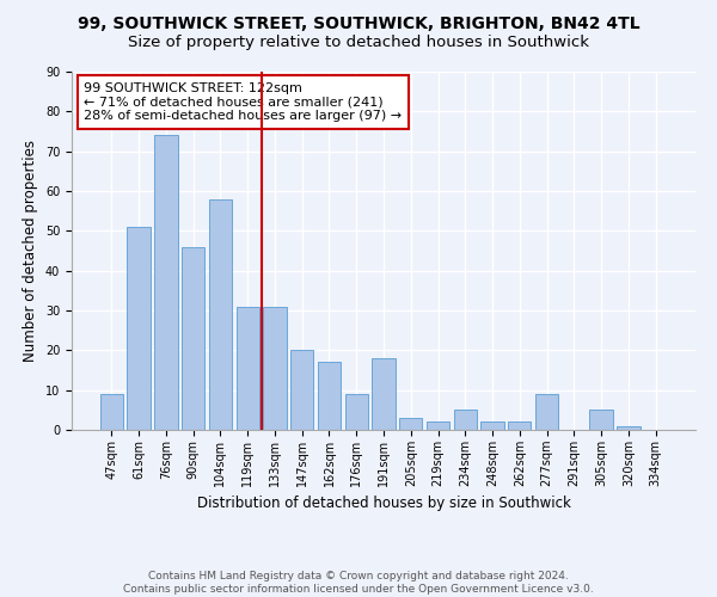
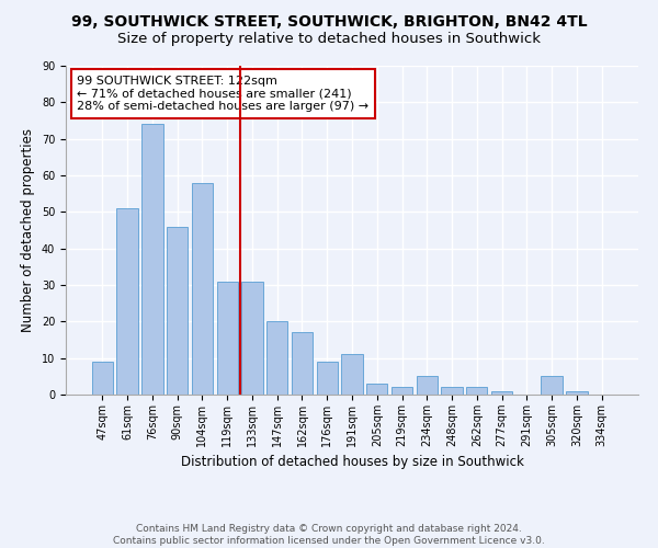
191sqm: 18 -> 11
277sqm: 9 -> 1
